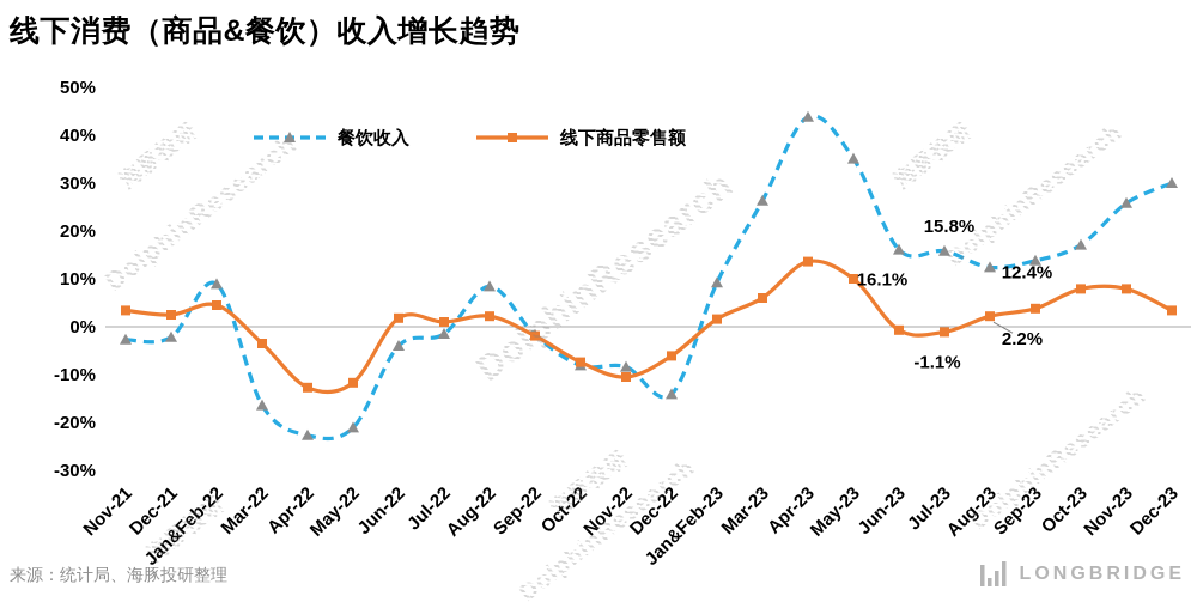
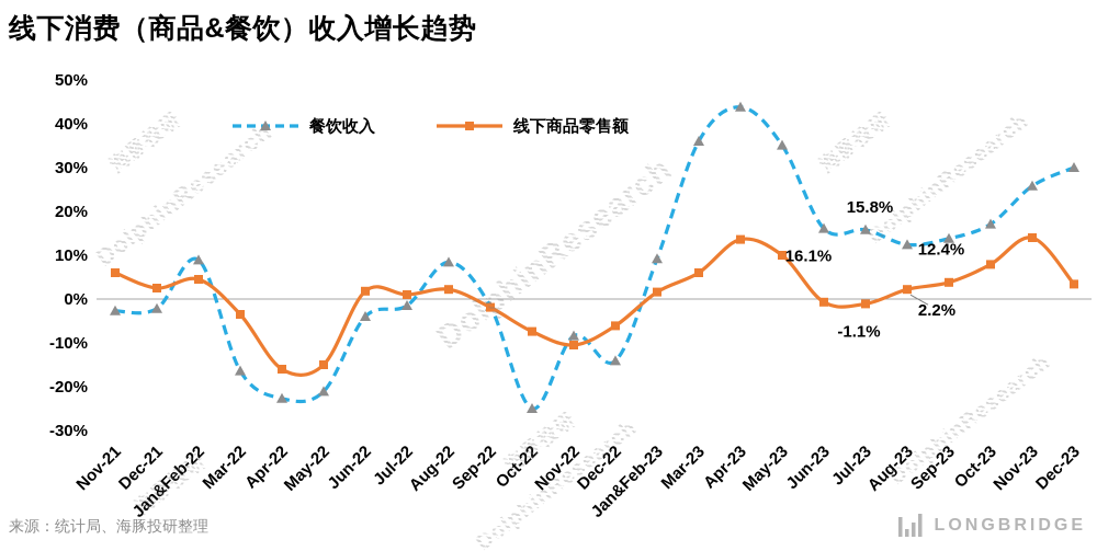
线下商品零售额/Nov-21: 3% -> 6%
线下商品零售额/Apr-22: -13% -> -16%
线下商品零售额/May-22: -12% -> -15%
餐饮收入/Oct-22: -8% -> -25%
餐饮收入/Mar-23: 26% -> 36%
线下商品零售额/Nov-23: 8% -> 14%
